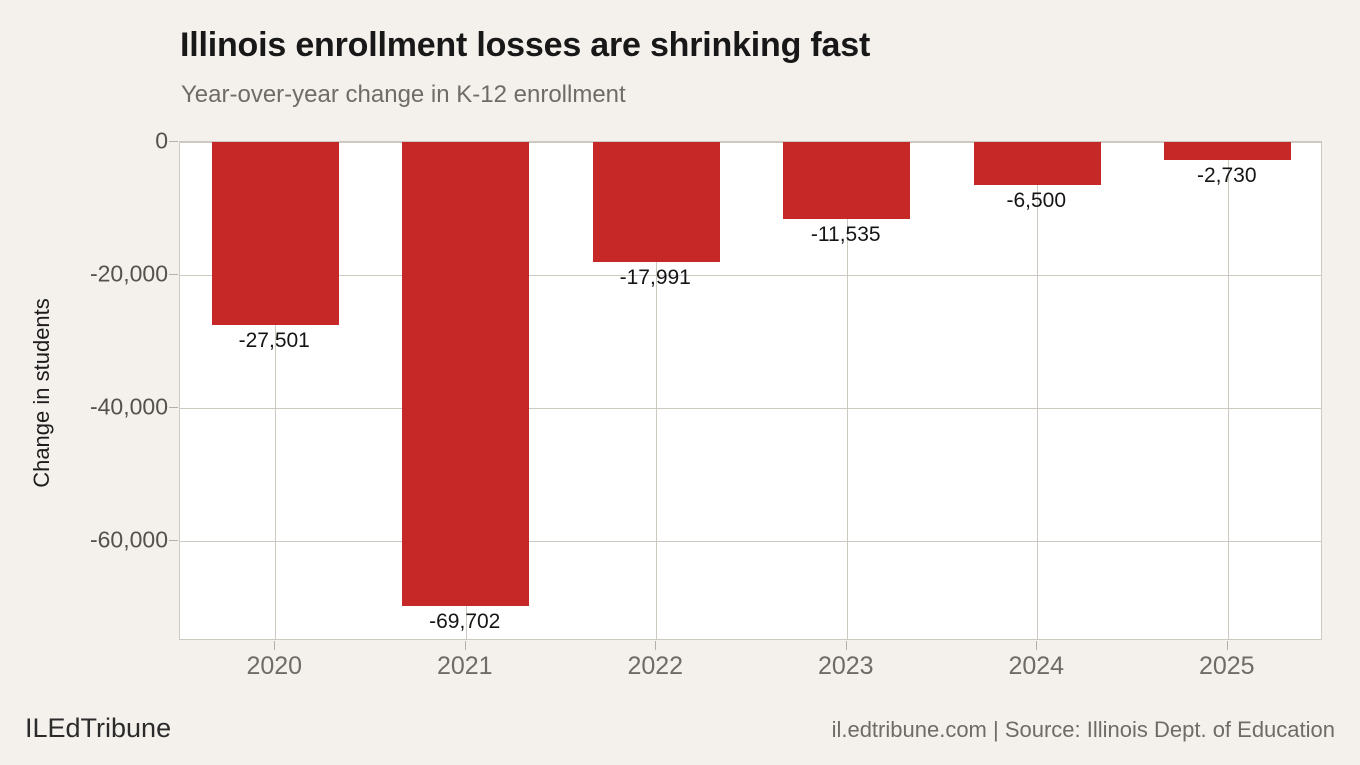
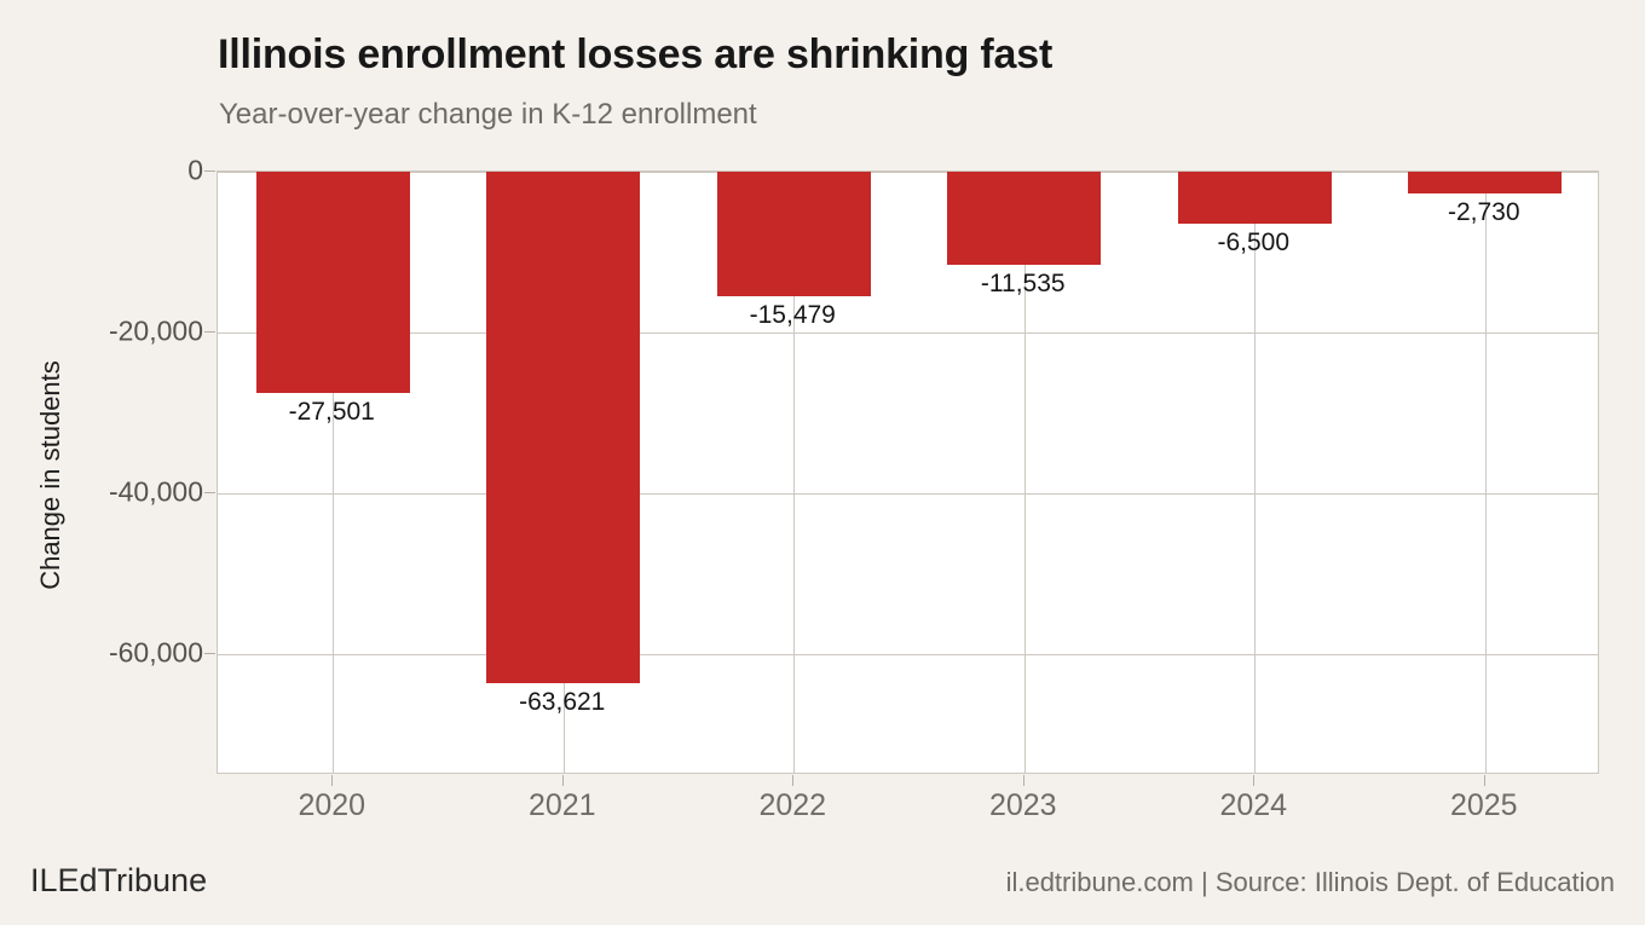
2021: -69,702 -> -63,621
2022: -17,991 -> -15,479
